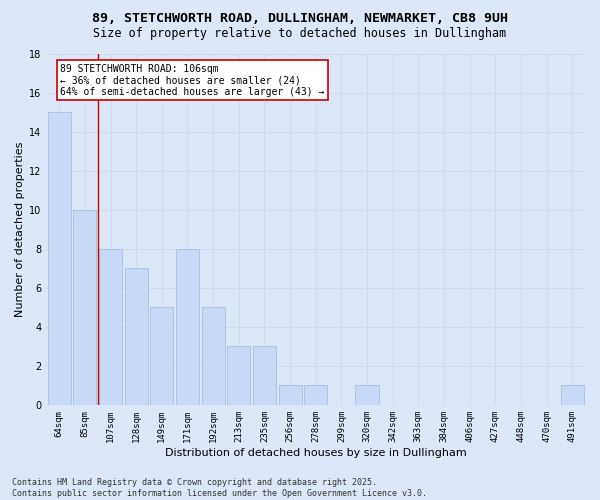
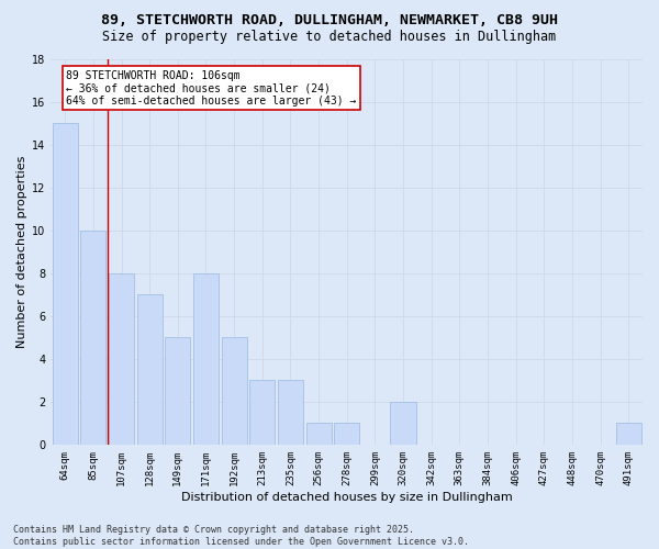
320sqm: 1 -> 2
